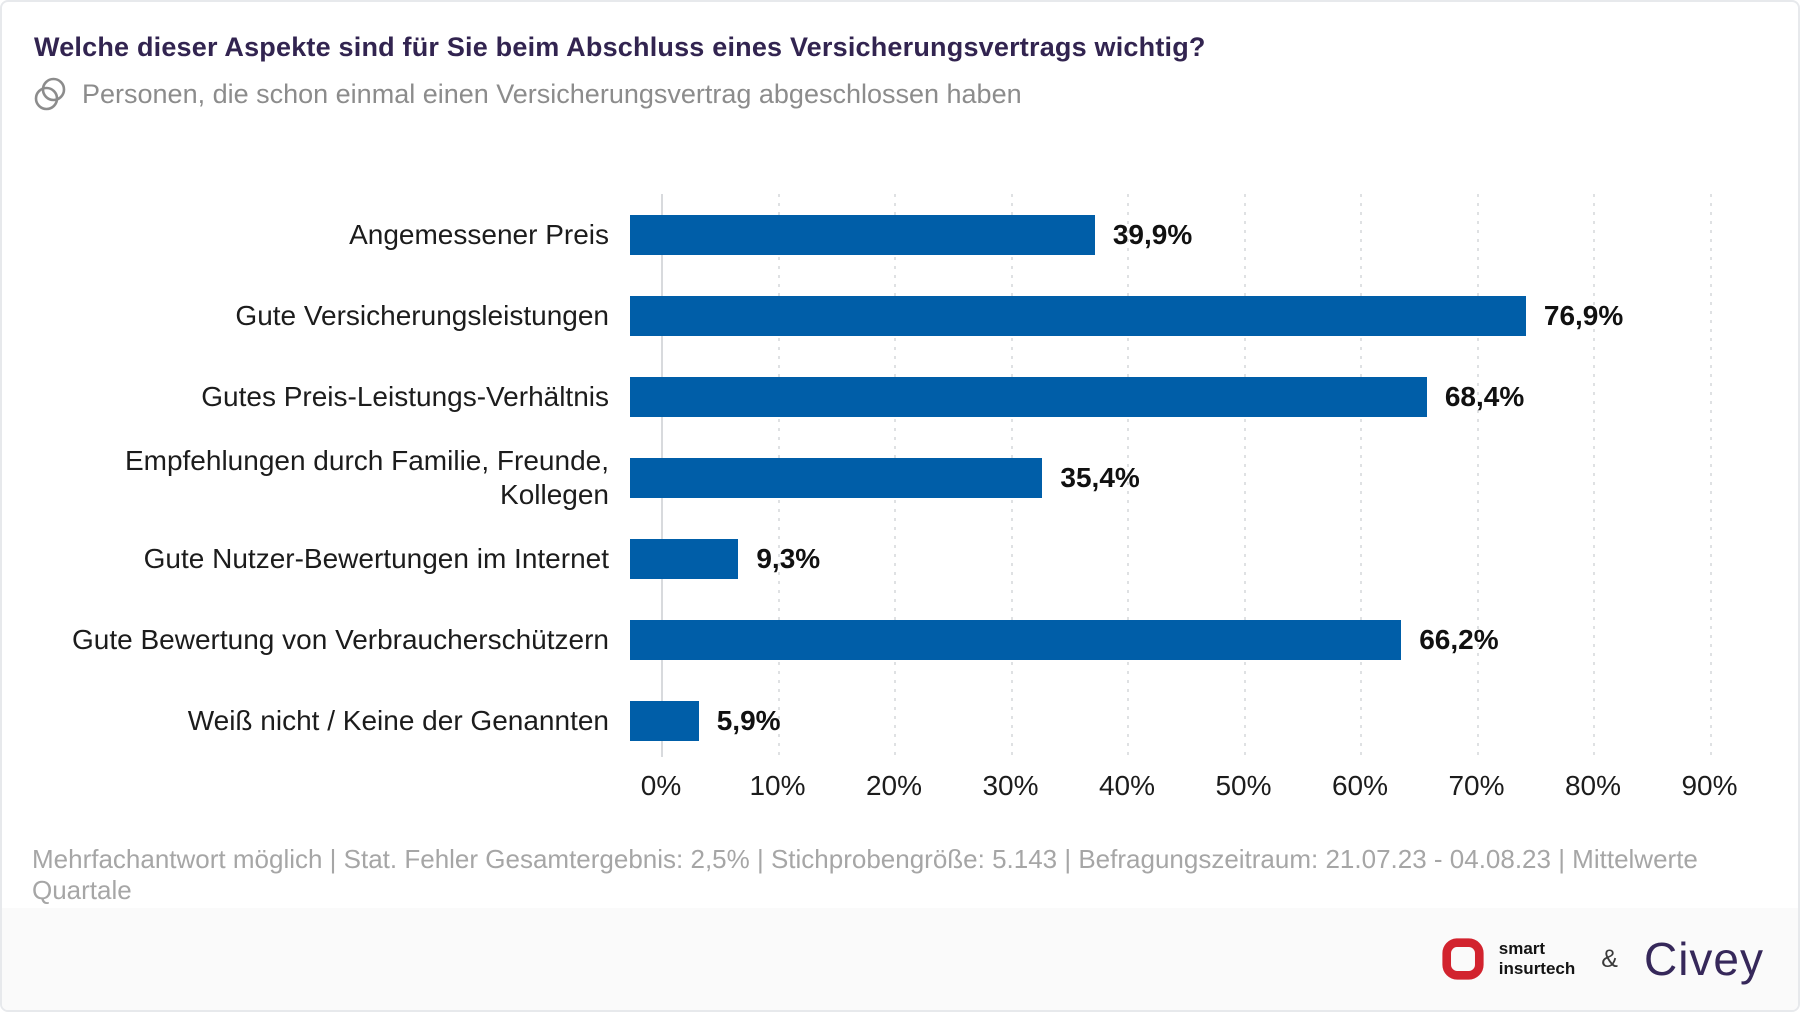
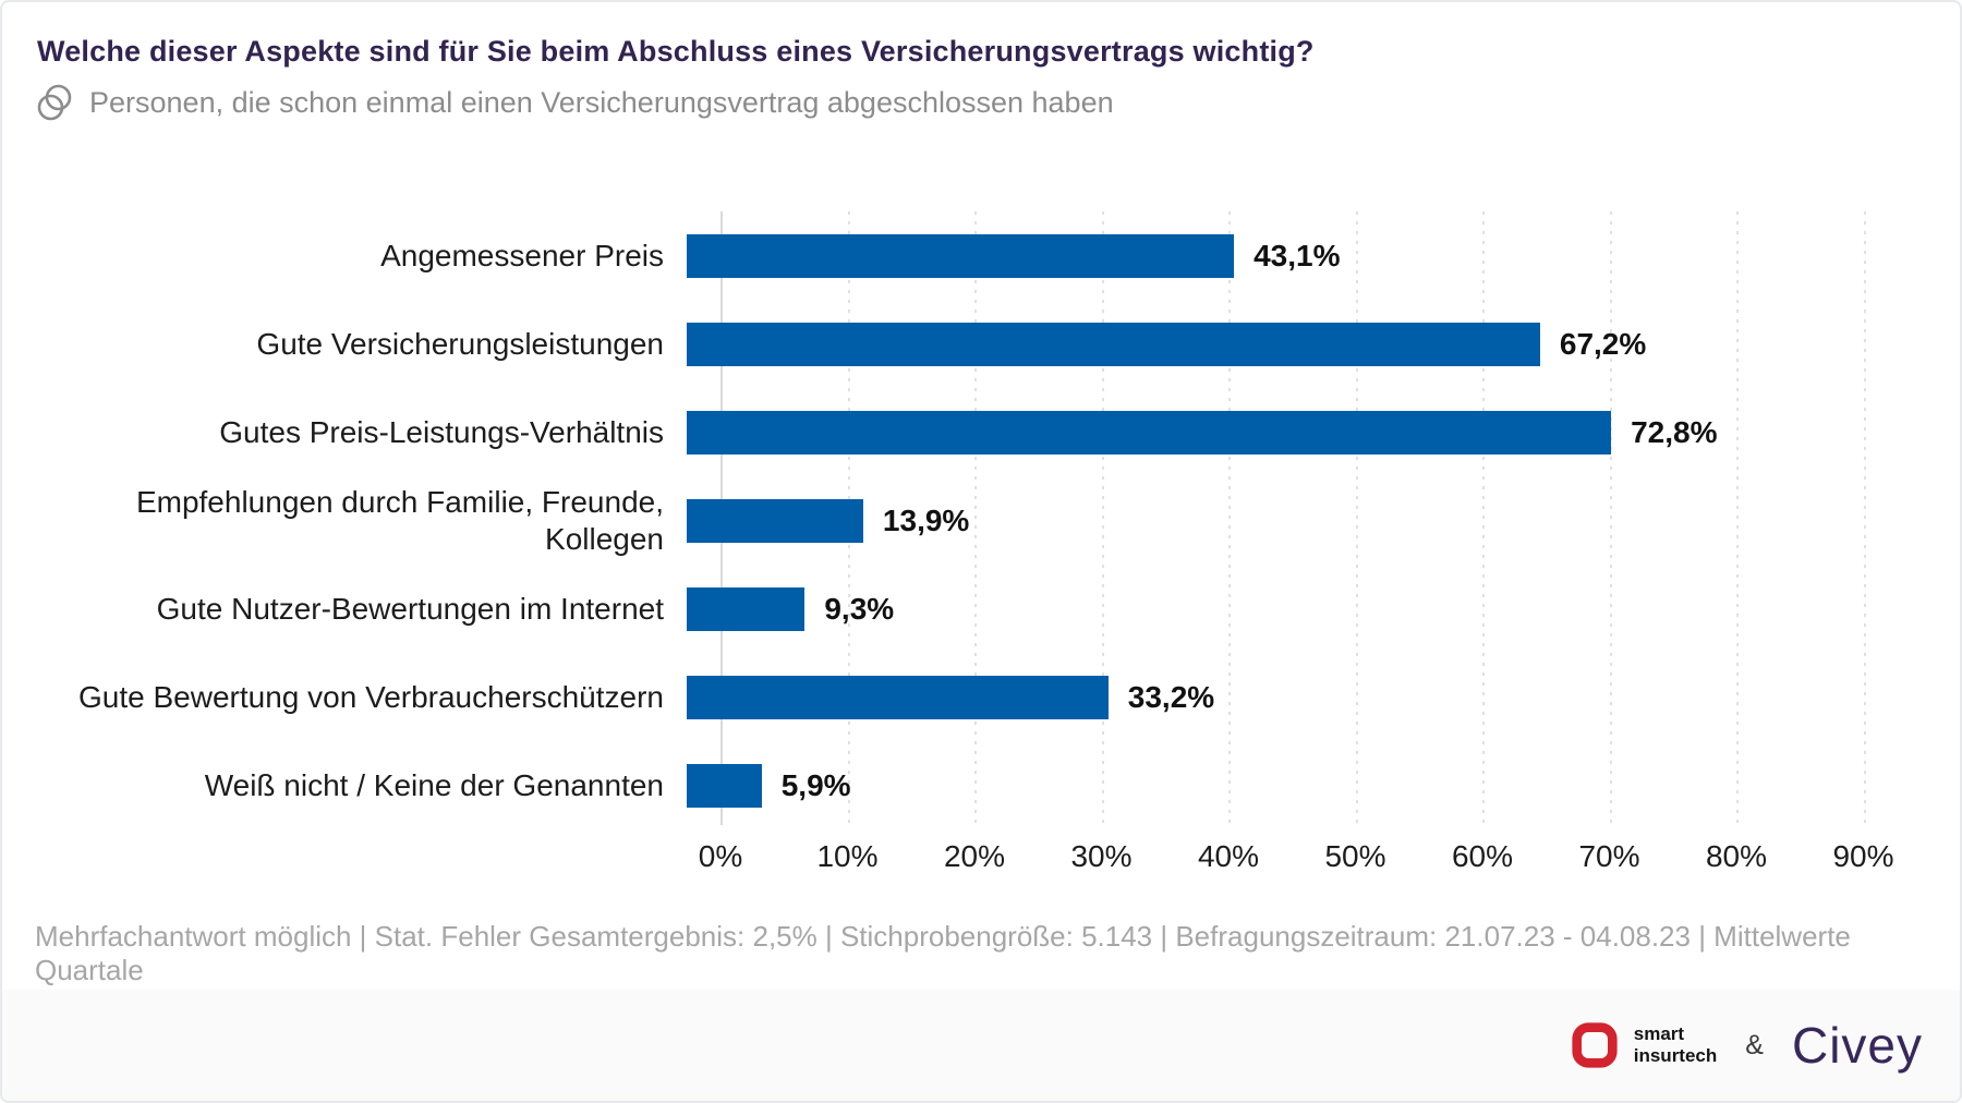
Angemessener Preis: 39,9% -> 43,1%
Gute Versicherungsleistungen: 76,9% -> 67,2%
Gutes Preis-Leistungs-Verhältnis: 68,4% -> 72,8%
Empfehlungen durch Familie, Freunde, Kollegen: 35,4% -> 13,9%
Gute Bewertung von Verbraucherschützern: 66,2% -> 33,2%
